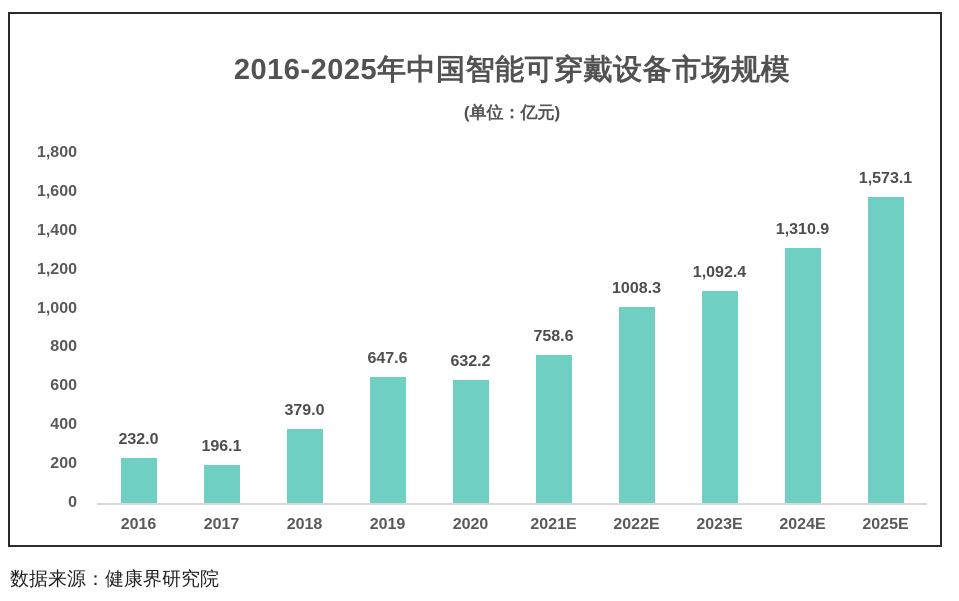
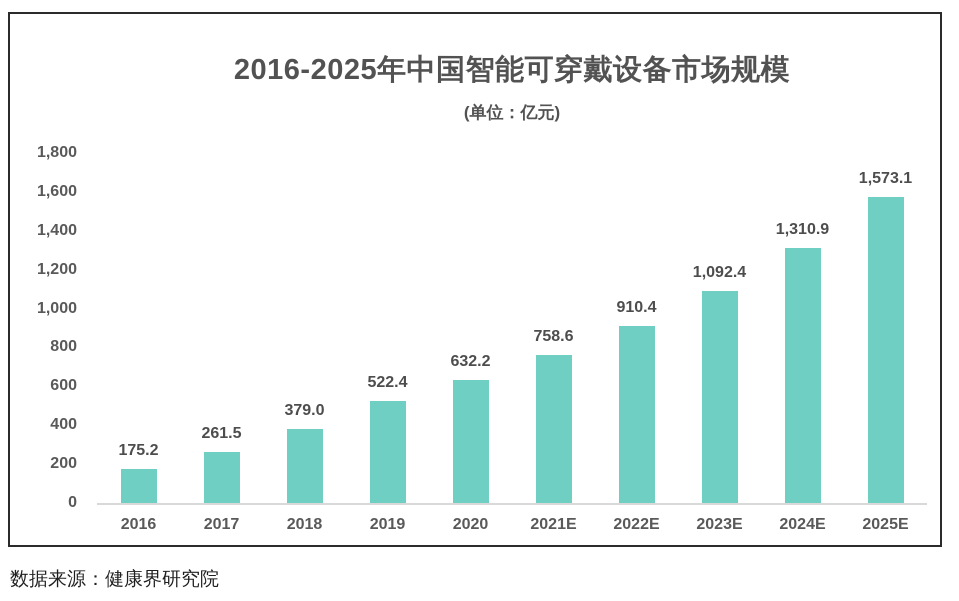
2016: 232.0 -> 175.2
2017: 196.1 -> 261.5
2019: 647.6 -> 522.4
2022E: 1008.3 -> 910.4
